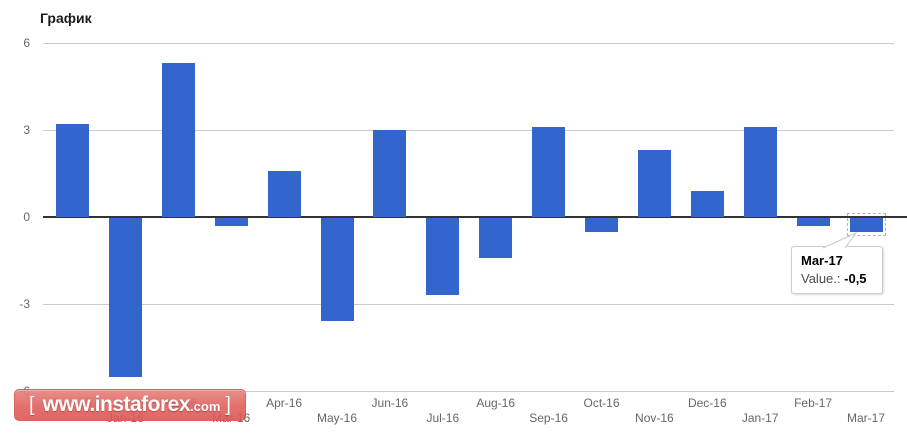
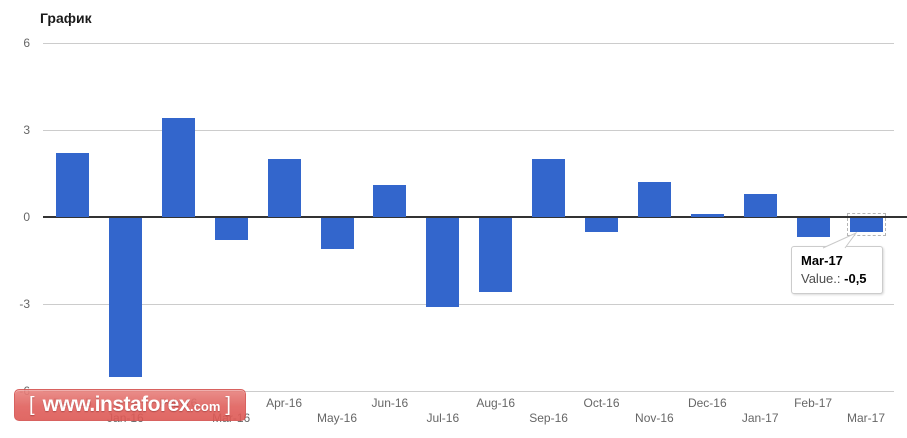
Dec-15: 3.2 -> 2.2
Feb-16: 5.3 -> 3.4
Mar-16: -0.3 -> -0.8
Apr-16: 1.6 -> 2.0
May-16: -3.6 -> -1.1
Jun-16: 3.0 -> 1.1
Jul-16: -2.7 -> -3.1
Aug-16: -1.4 -> -2.6
Sep-16: 3.1 -> 2.0
Nov-16: 2.3 -> 1.2
Dec-16: 0.9 -> 0.1
Jan-17: 3.1 -> 0.8
Feb-17: -0.3 -> -0.7
